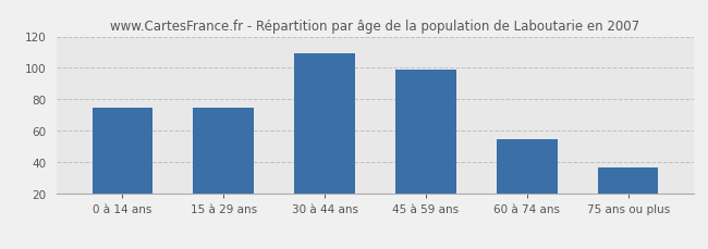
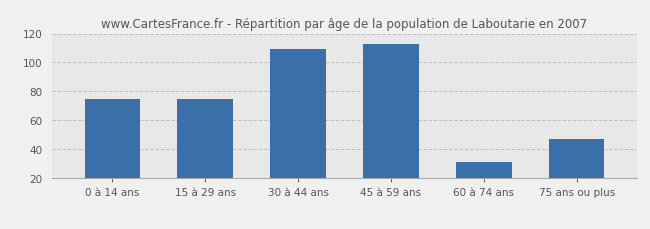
45 à 59 ans: 99 -> 113
60 à 74 ans: 55 -> 31
75 ans ou plus: 37 -> 47
